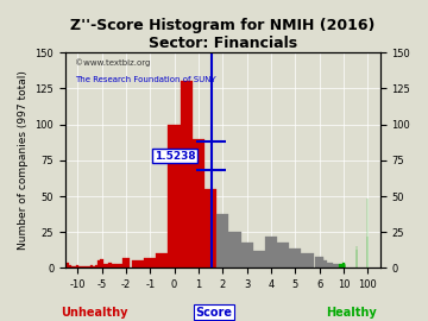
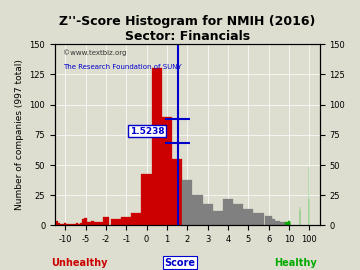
0: 100 -> 43
